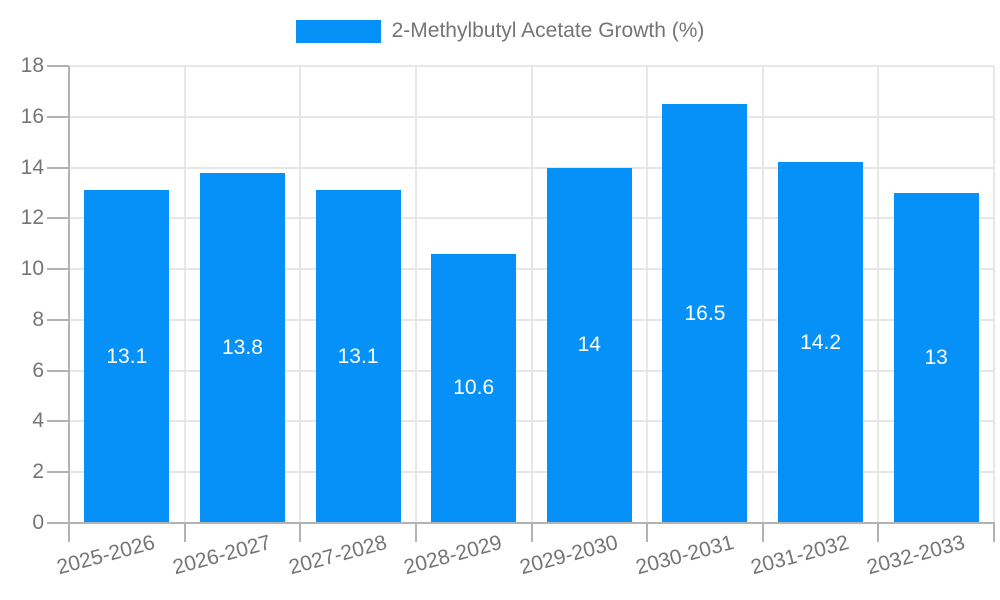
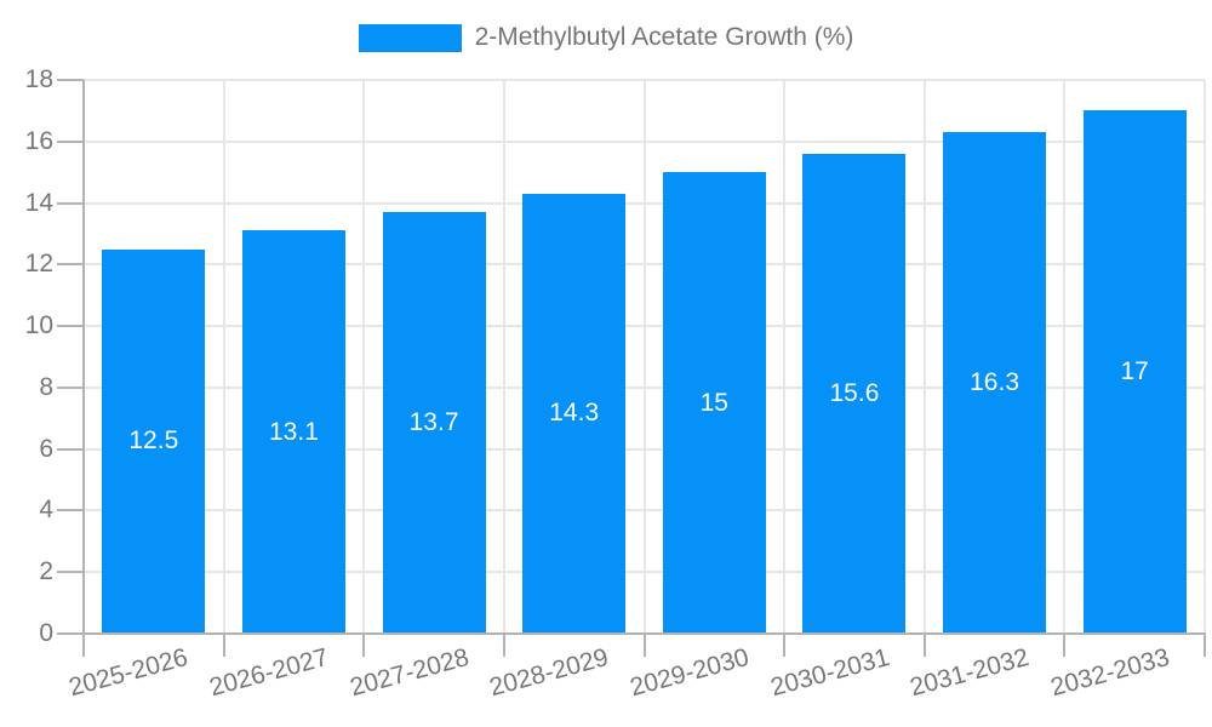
2025-2026: 13.1 -> 12.5
2026-2027: 13.8 -> 13.1
2027-2028: 13.1 -> 13.7
2028-2029: 10.6 -> 14.3
2029-2030: 14 -> 15
2030-2031: 16.5 -> 15.6
2031-2032: 14.2 -> 16.3
2032-2033: 13 -> 17
